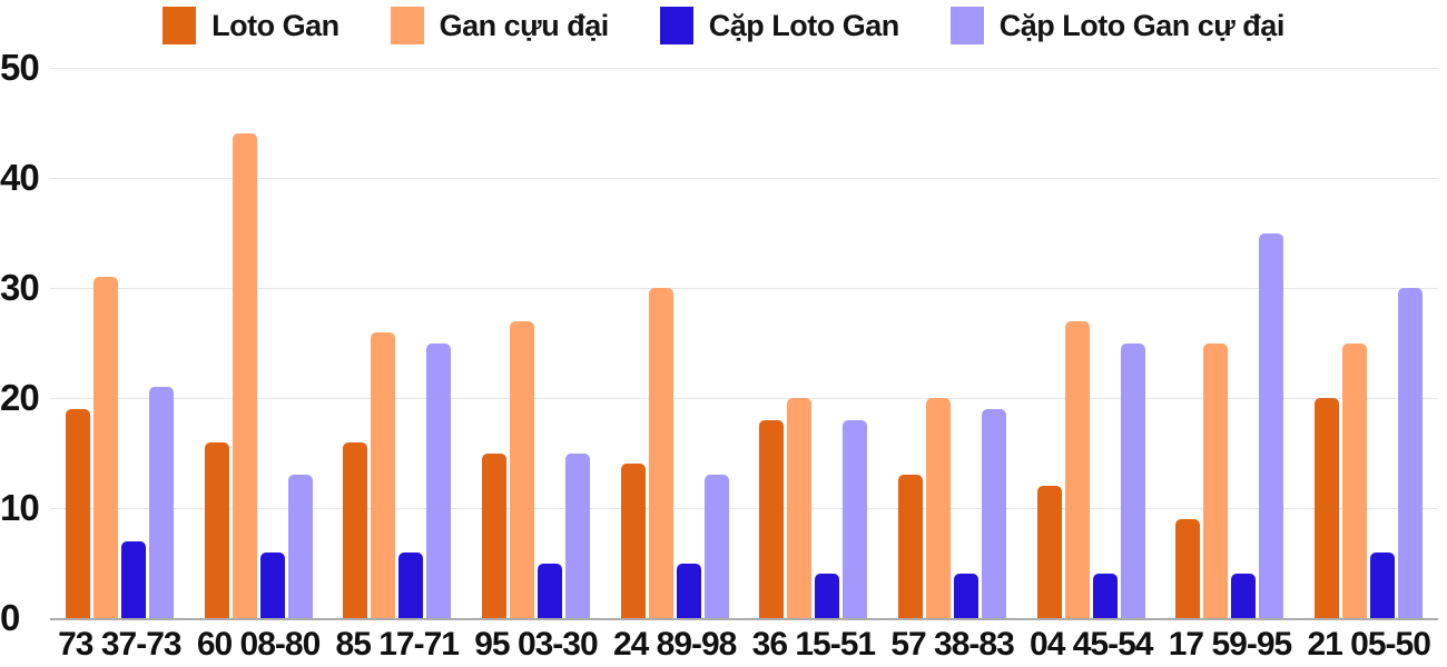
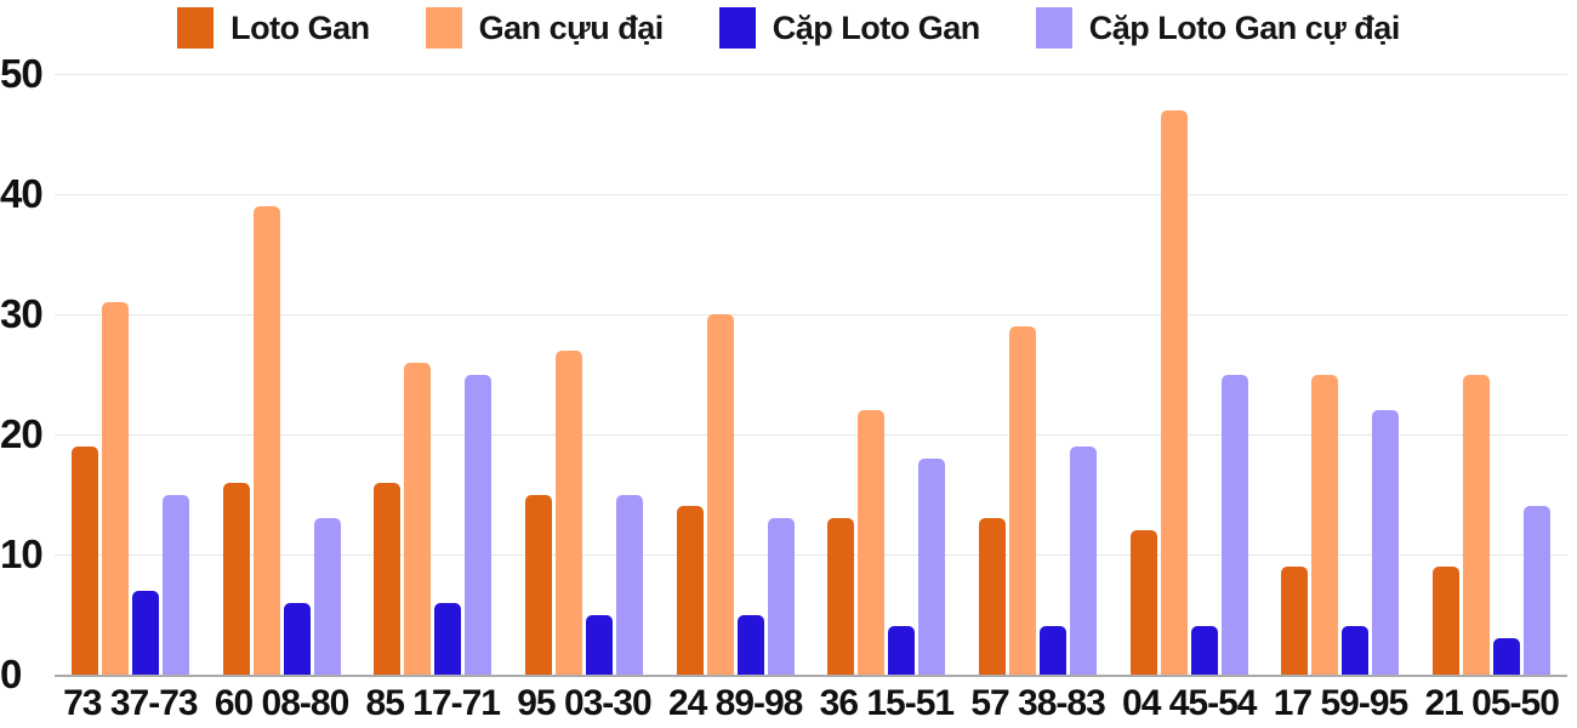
Cặp Loto Gan cự đại/73 37-73: 21 -> 15
Gan cựu đại/60 08-80: 44 -> 39
Loto Gan/36 15-51: 18 -> 13
Gan cựu đại/36 15-51: 20 -> 22
Gan cựu đại/57 38-83: 20 -> 29
Gan cựu đại/04 45-54: 27 -> 47
Cặp Loto Gan cự đại/17 59-95: 35 -> 22
Loto Gan/21 05-50: 20 -> 9
Cặp Loto Gan/21 05-50: 6 -> 3
Cặp Loto Gan cự đại/21 05-50: 30 -> 14
